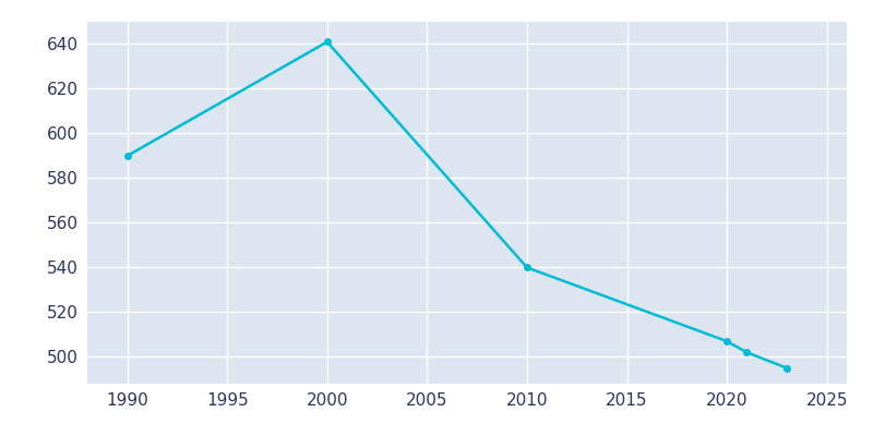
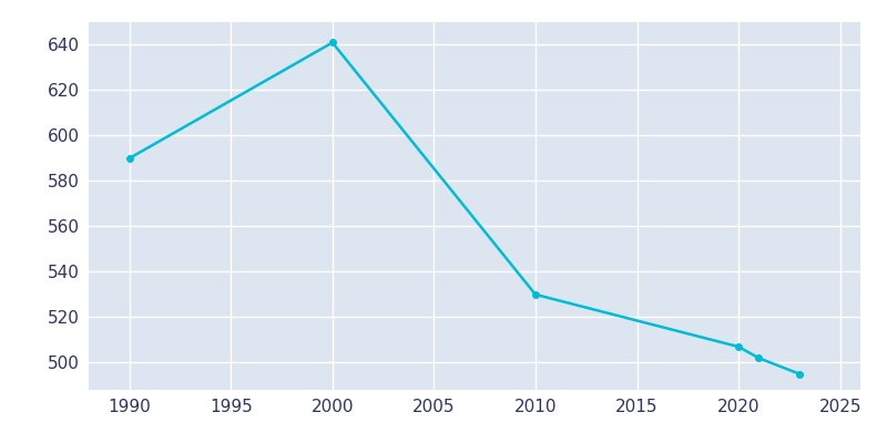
2010: 540 -> 530
